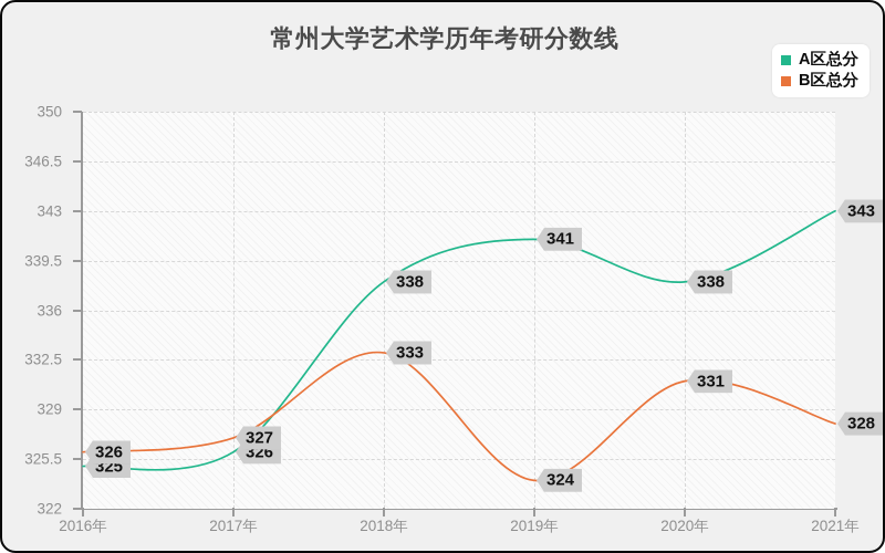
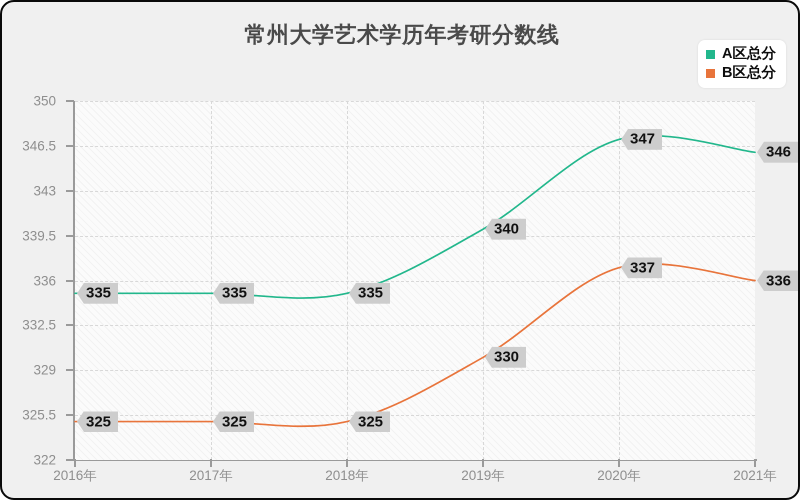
A区总分/2016年: 325 -> 335
B区总分/2016年: 326 -> 325
A区总分/2017年: 326 -> 335
B区总分/2017年: 327 -> 325
A区总分/2018年: 338 -> 335
B区总分/2018年: 333 -> 325
A区总分/2019年: 341 -> 340
B区总分/2019年: 324 -> 330
A区总分/2020年: 338 -> 347
B区总分/2020年: 331 -> 337
A区总分/2021年: 343 -> 346
B区总分/2021年: 328 -> 336
